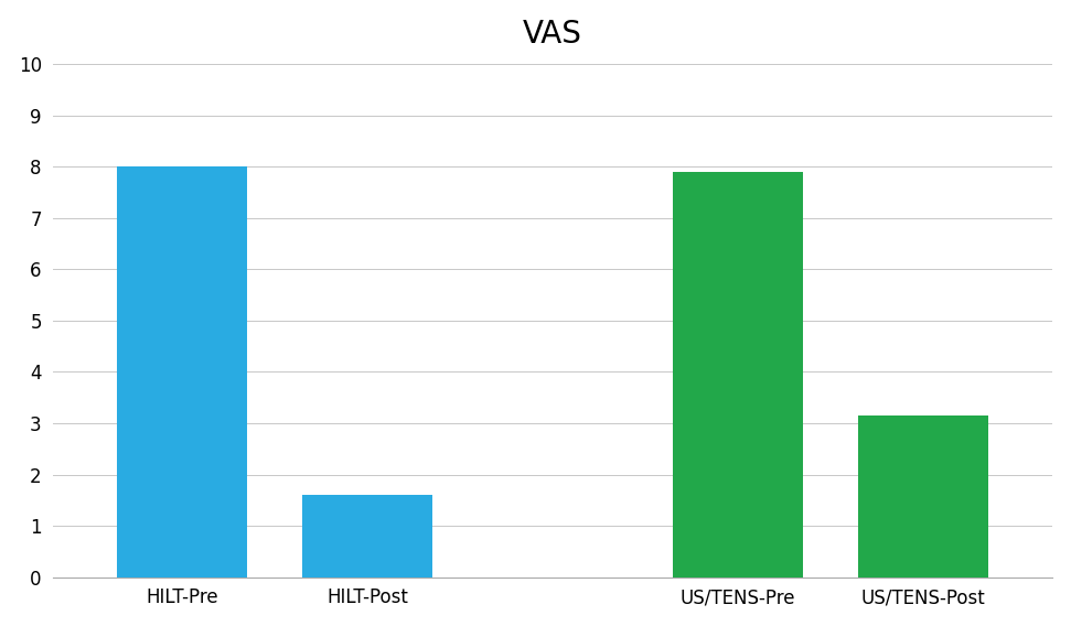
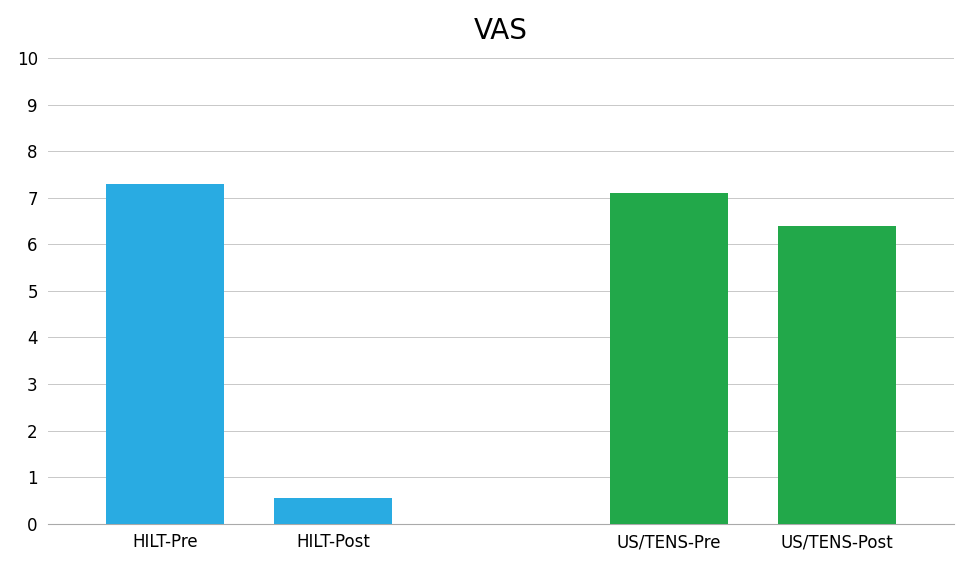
HILT-Pre: 8.00 -> 7.30
HILT-Post: 1.60 -> 0.55
US/TENS-Pre: 7.90 -> 7.10
US/TENS-Post: 3.15 -> 6.40
